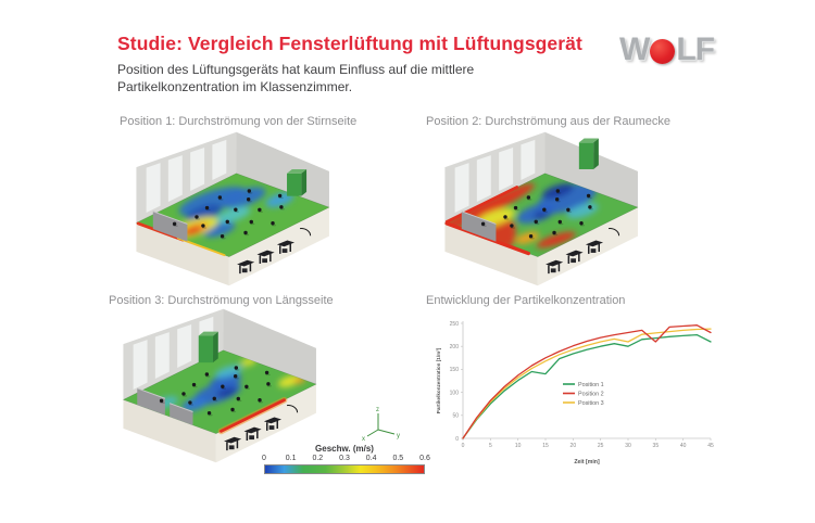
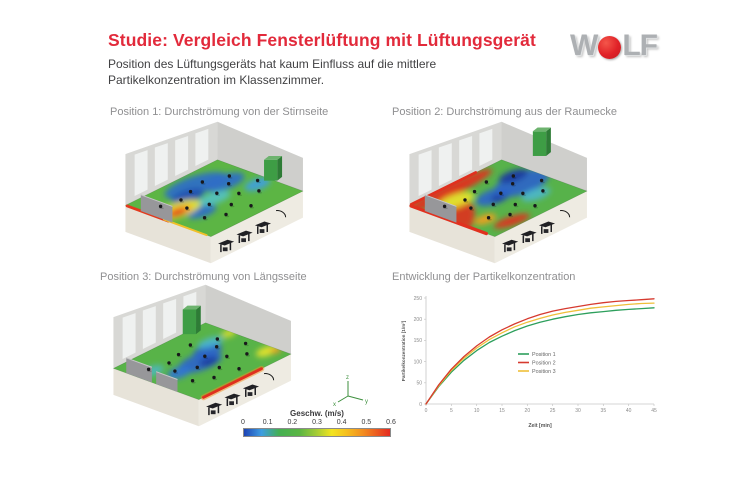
Position 1/15: 140 -> 160
Position 1/30: 200 -> 210
Position 3/30: 210 -> 220
Position 2/35: 210 -> 240
Position 1/45: 210 -> 230
Position 2/45: 230 -> 250
